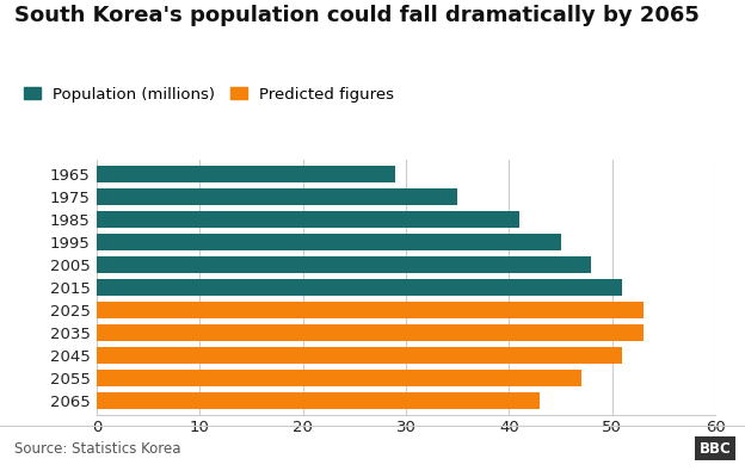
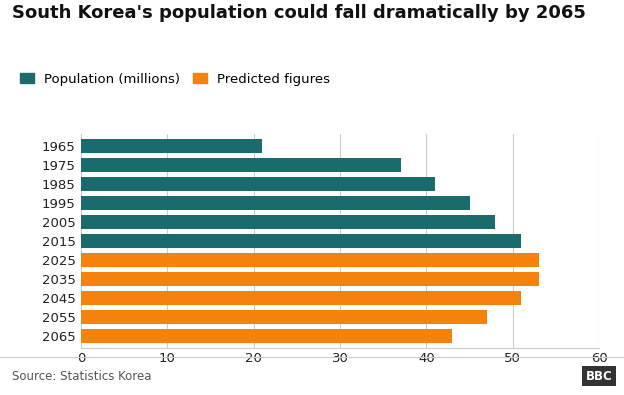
1965: 29 -> 21
1975: 35 -> 37
